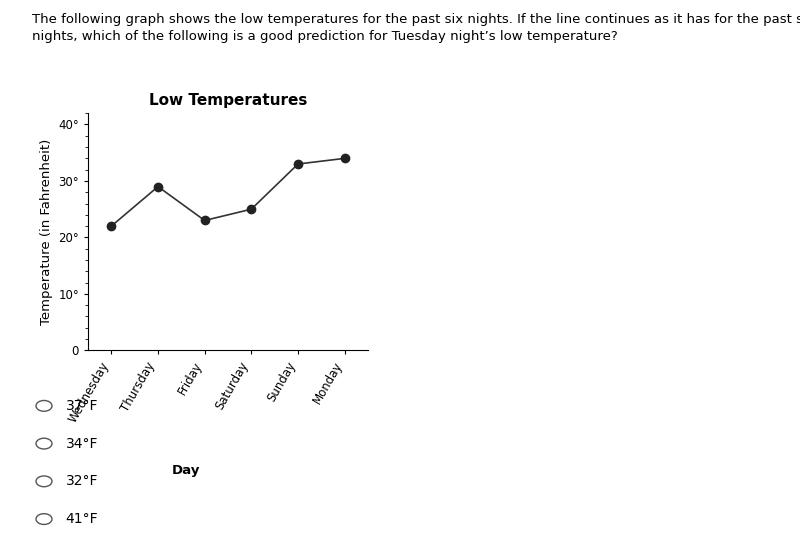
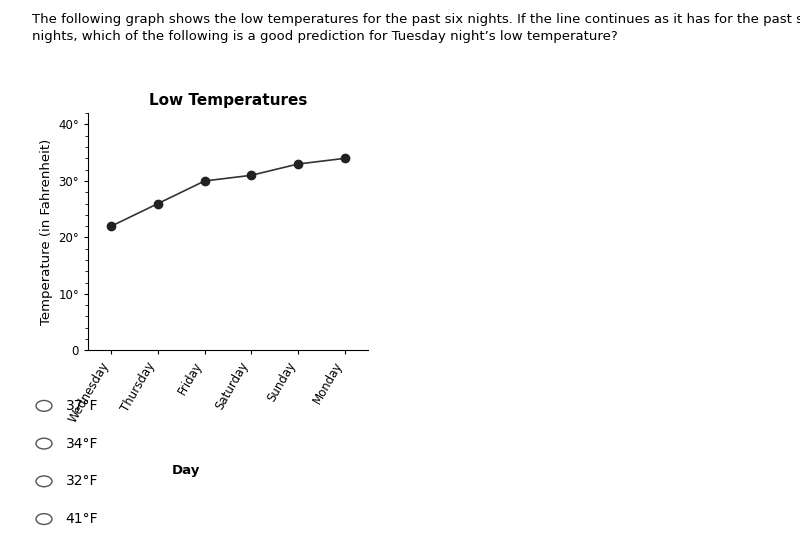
Thursday: 29° -> 26°
Friday: 23° -> 30°
Saturday: 25° -> 31°
